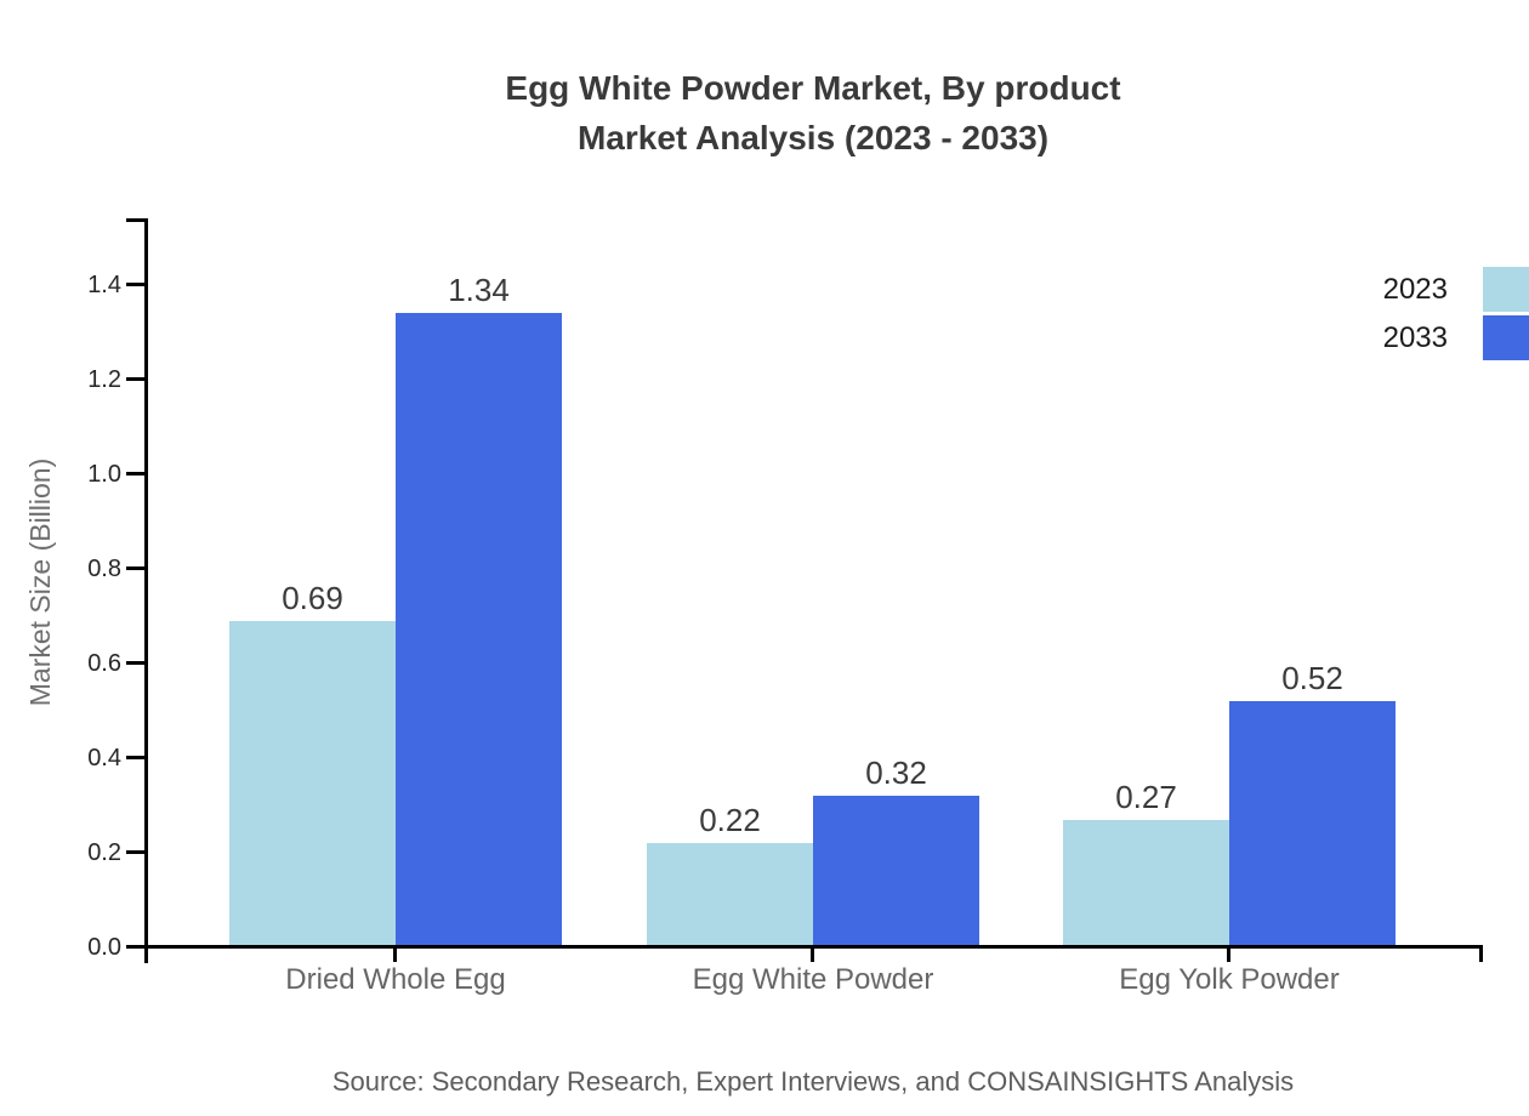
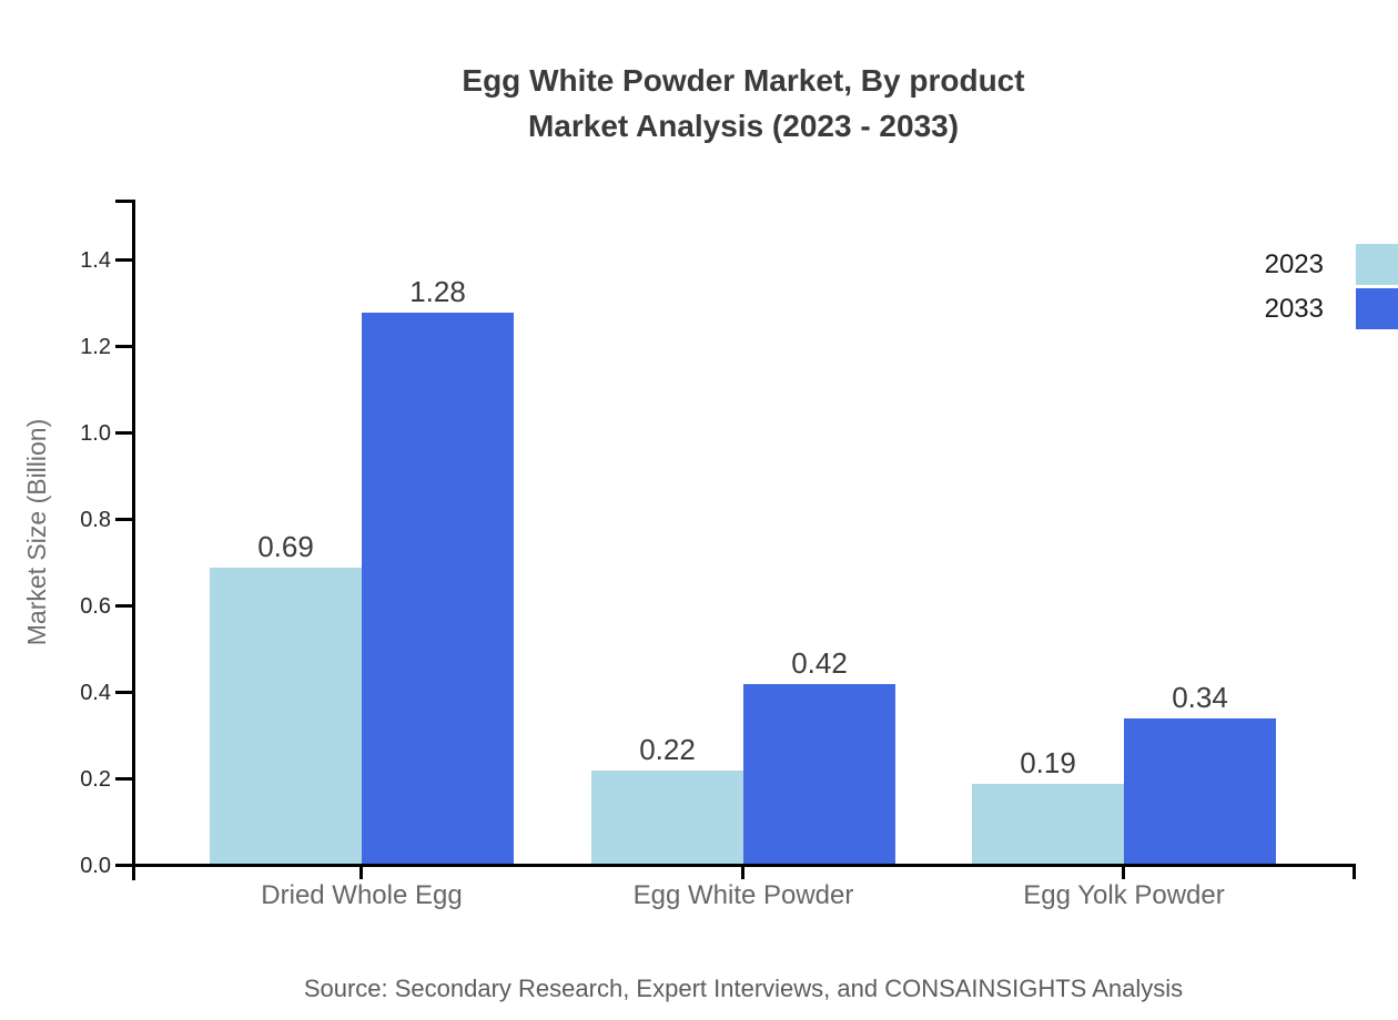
2033/Dried Whole Egg: 1.34 -> 1.28
2033/Egg White Powder: 0.32 -> 0.42
2023/Egg Yolk Powder: 0.27 -> 0.19
2033/Egg Yolk Powder: 0.52 -> 0.34
